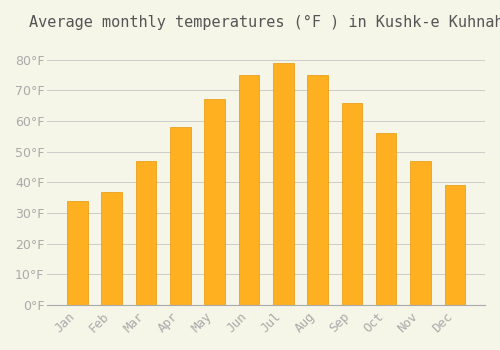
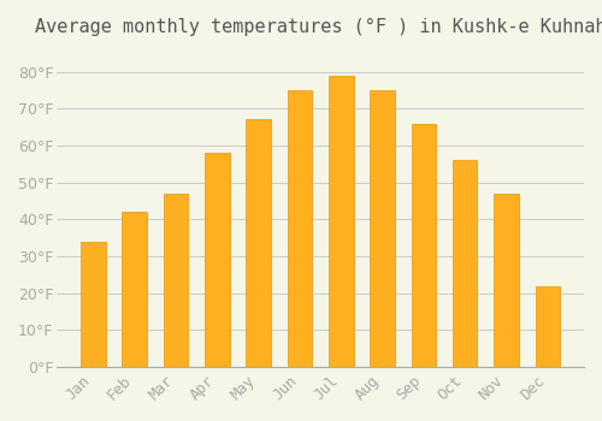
Feb: 37°F -> 42°F
Dec: 39°F -> 22°F
